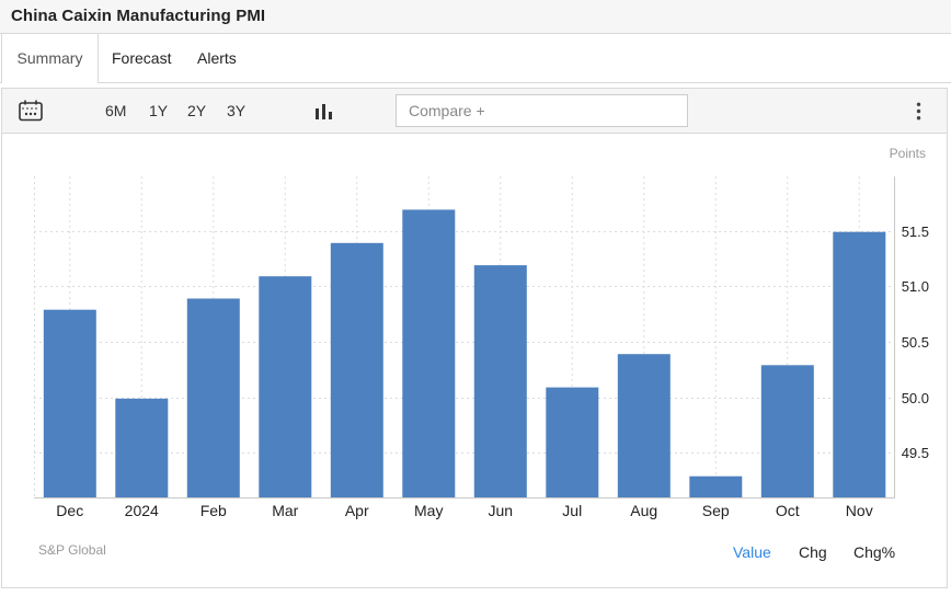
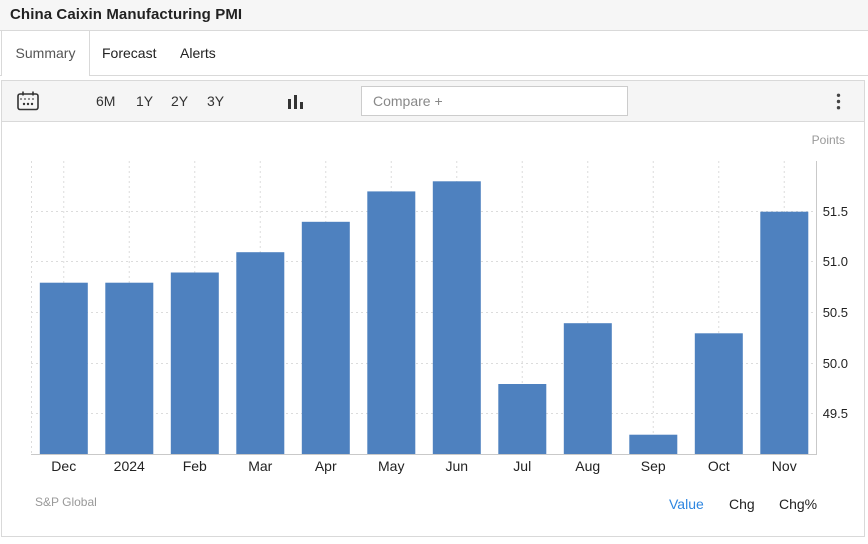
2024: 50.0 -> 50.8
Jun: 51.2 -> 51.8
Jul: 50.1 -> 49.8
